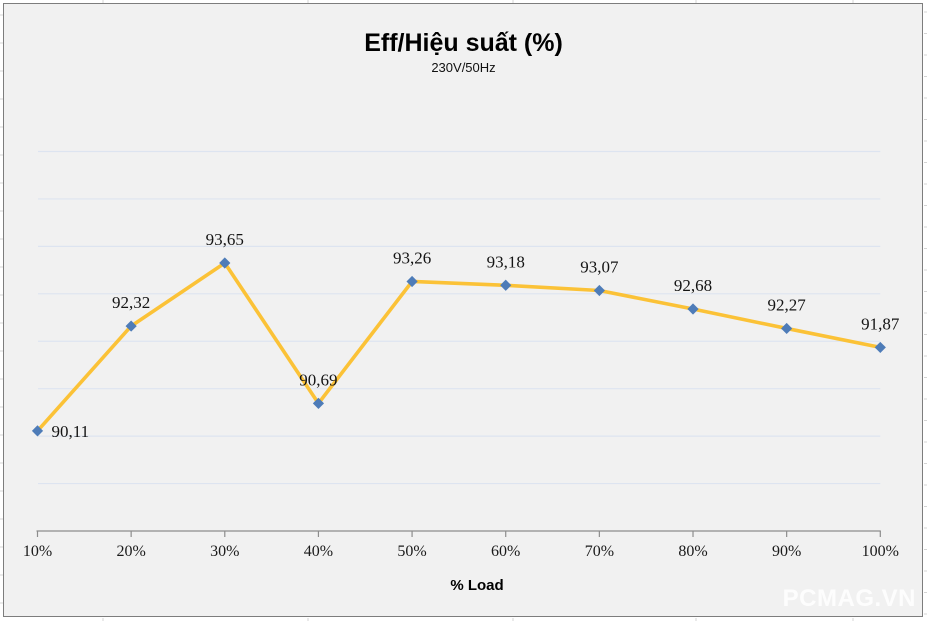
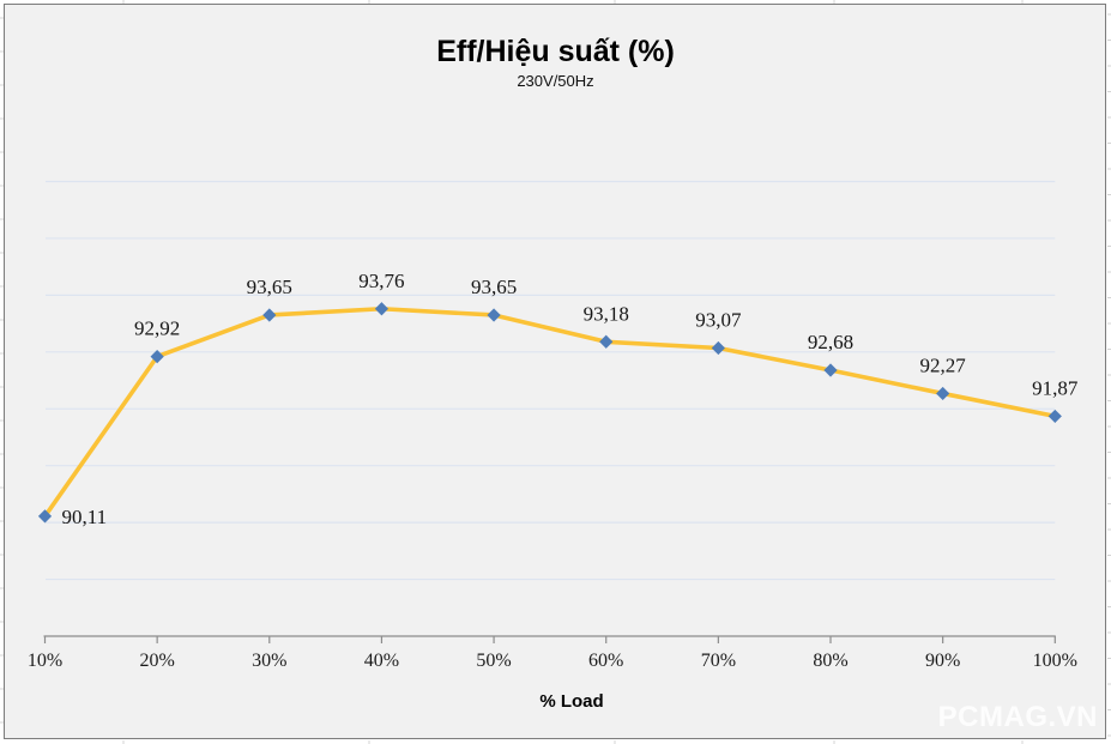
20%: 92,32 -> 92,92
40%: 90,69 -> 93,76
50%: 93,26 -> 93,65
